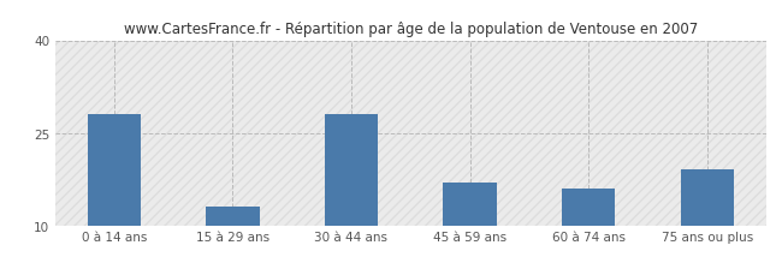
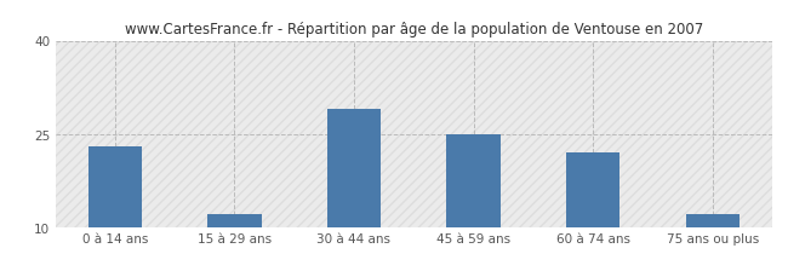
0 à 14 ans: 28 -> 23
15 à 29 ans: 13 -> 12
30 à 44 ans: 28 -> 29
45 à 59 ans: 17 -> 25
60 à 74 ans: 16 -> 22
75 ans ou plus: 19 -> 12
